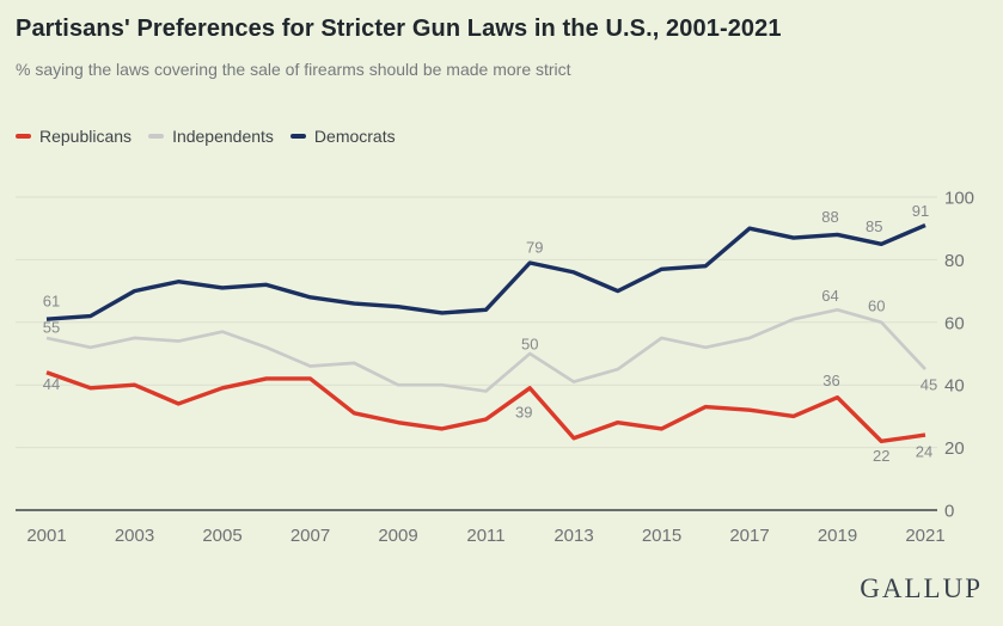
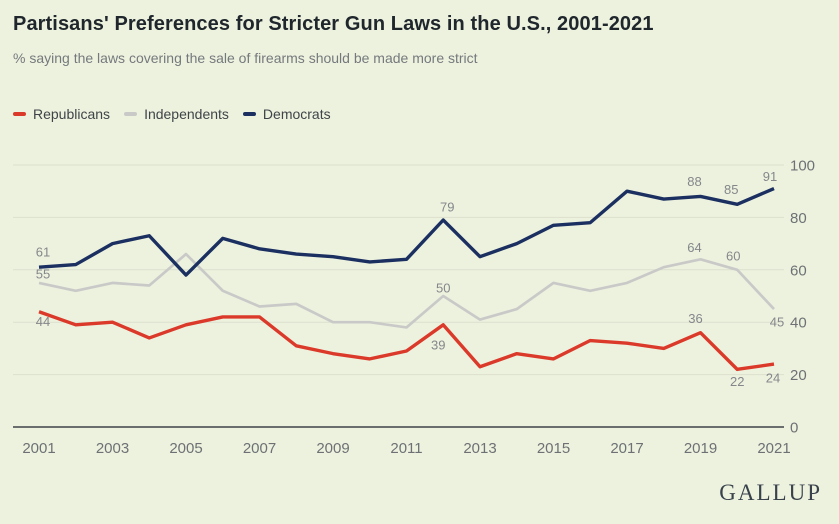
Independents/2005: 57 -> 66
Democrats/2005: 71 -> 58
Democrats/2013: 76 -> 65
